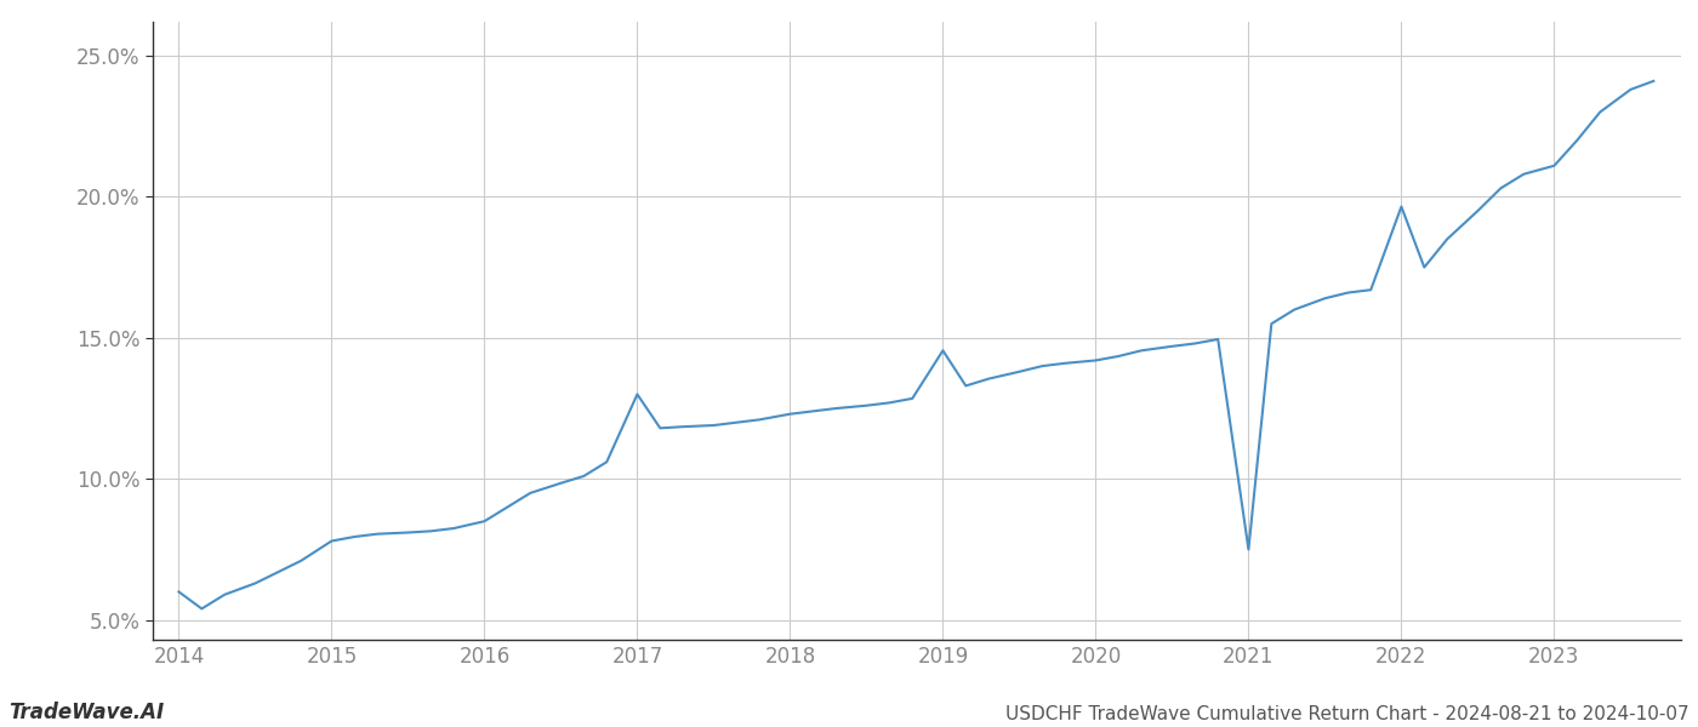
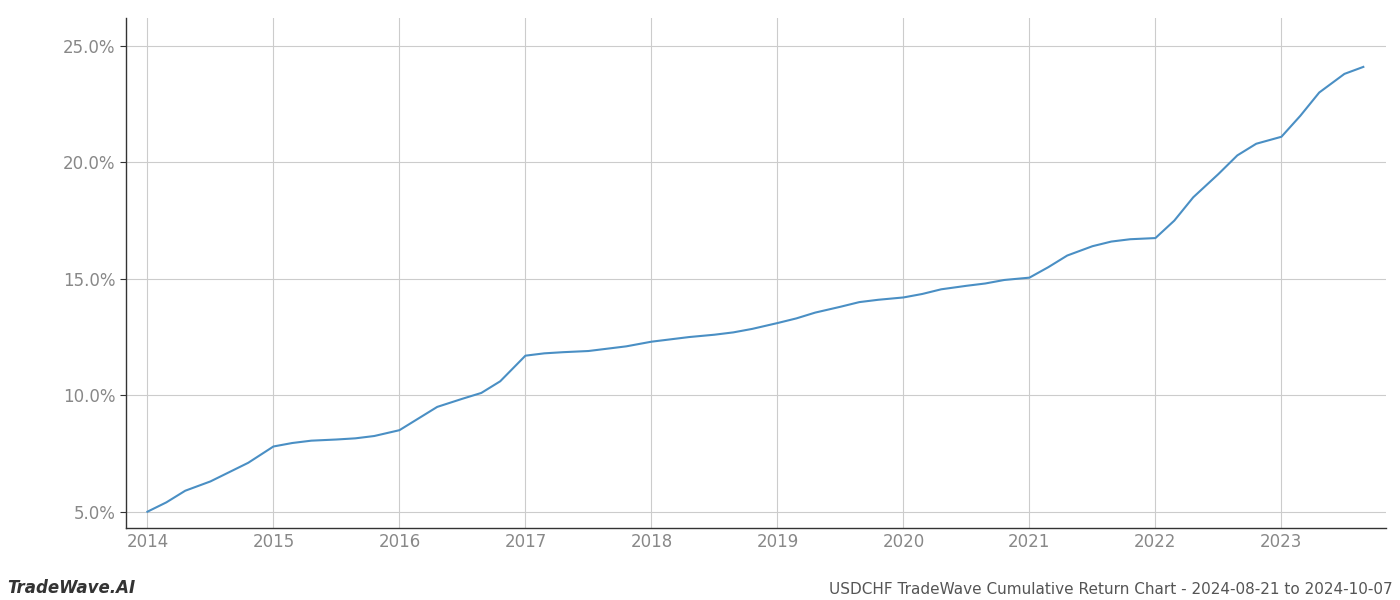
2014: 6.00% -> 5.00%
2017: 13.00% -> 11.70%
2019: 14.55% -> 13.10%
2021: 7.50% -> 15.05%
2022: 19.65% -> 16.75%
